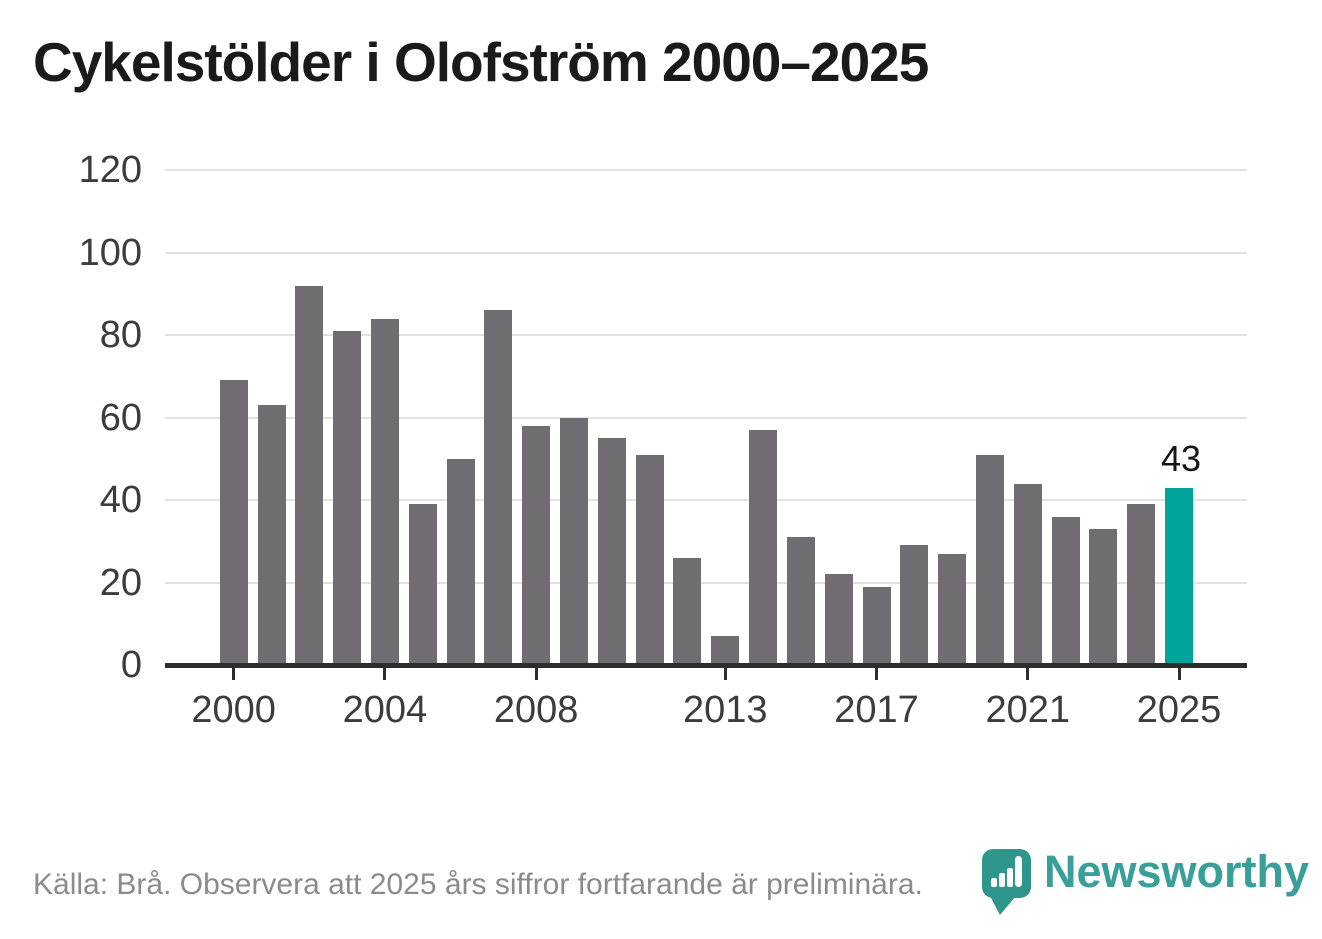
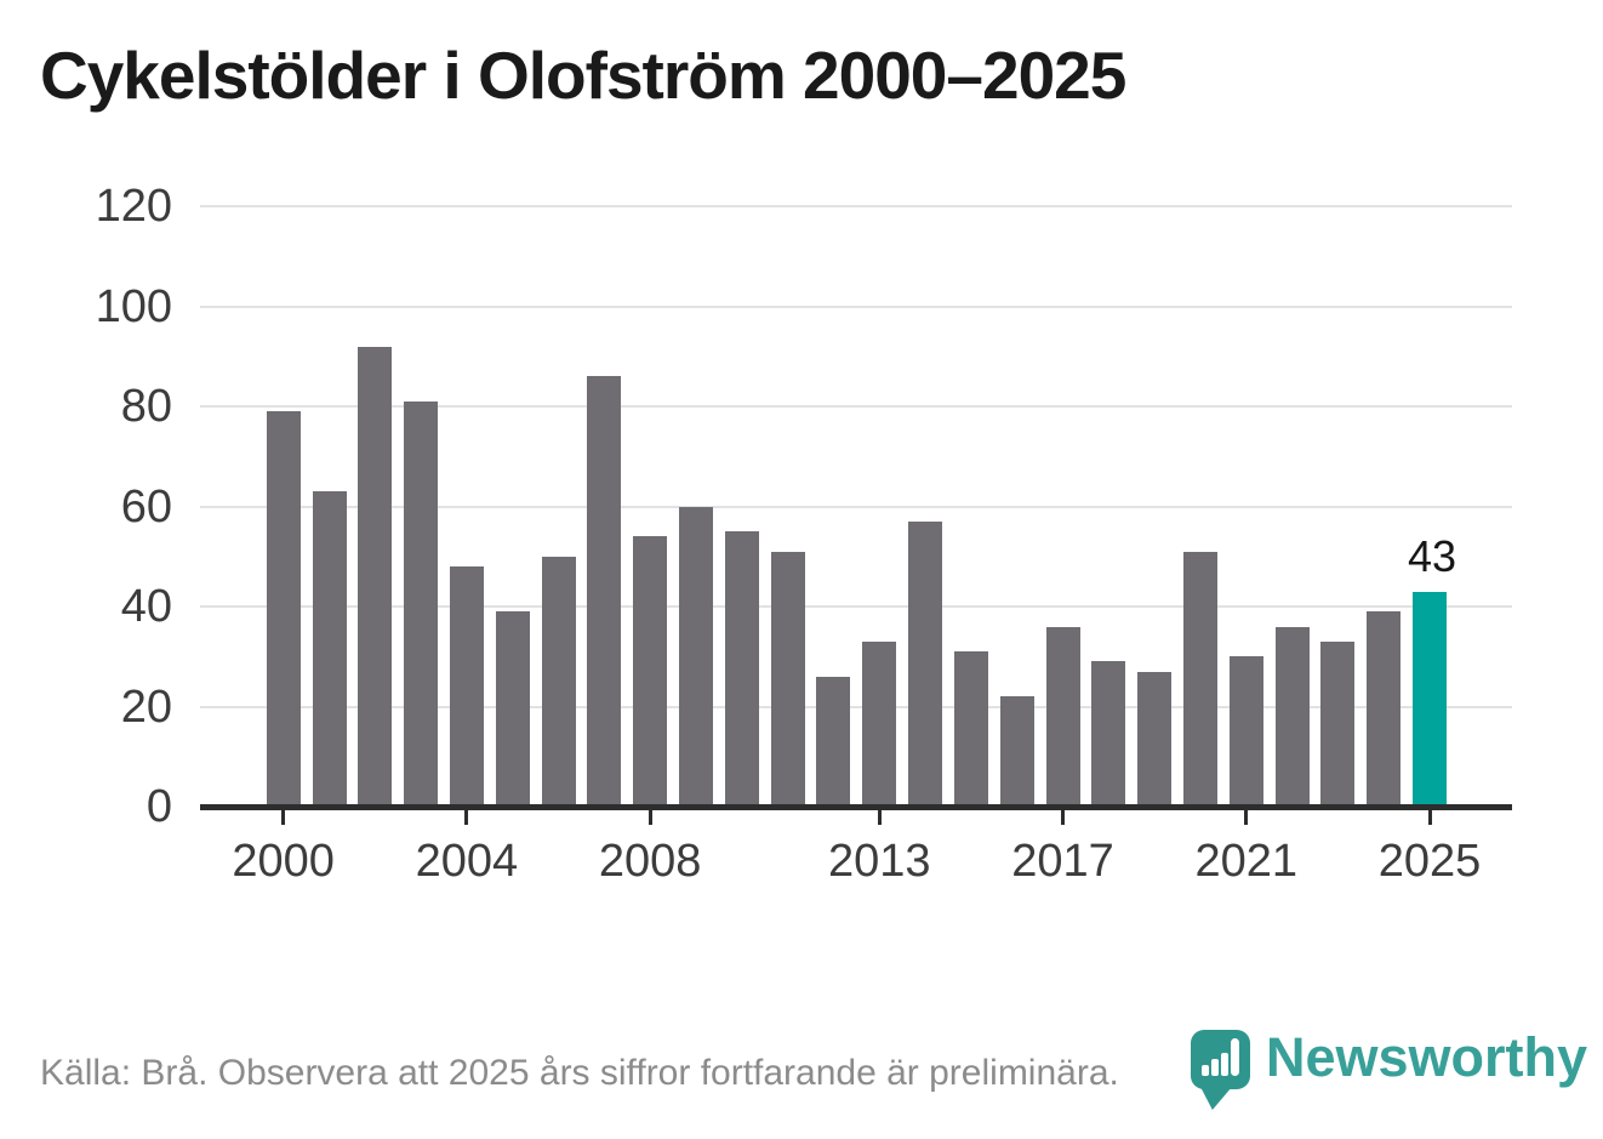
2000: 69 -> 79
2004: 84 -> 48
2008: 58 -> 54
2013: 7 -> 33
2017: 19 -> 36
2021: 44 -> 30
